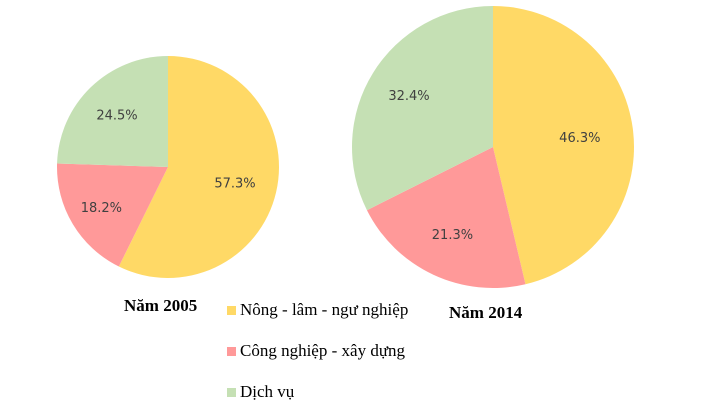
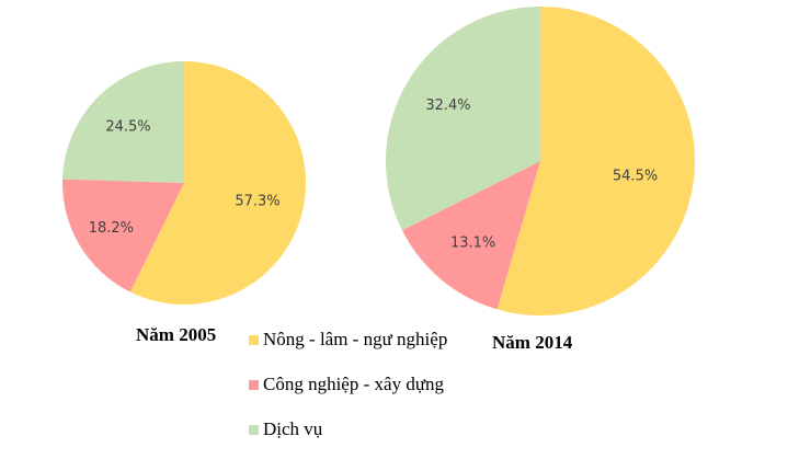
Năm 2014/Nông - lâm - ngư nghiệp: 46.3% -> 54.5%
Năm 2014/Công nghiệp - xây dựng: 21.3% -> 13.1%
